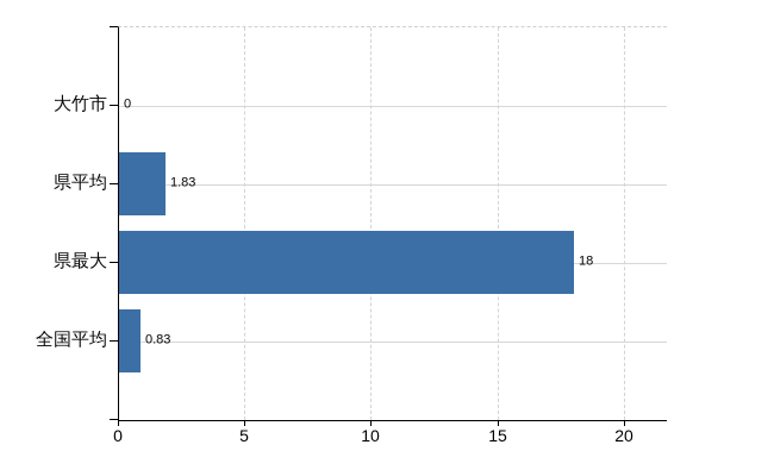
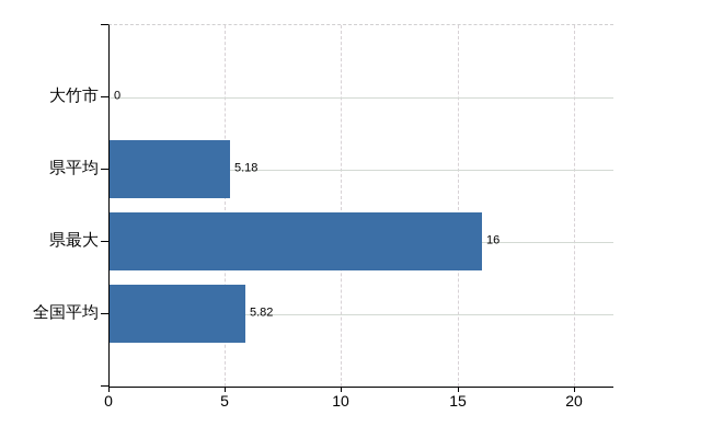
県平均: 1.83 -> 5.18
県最大: 18 -> 16
全国平均: 0.83 -> 5.82
